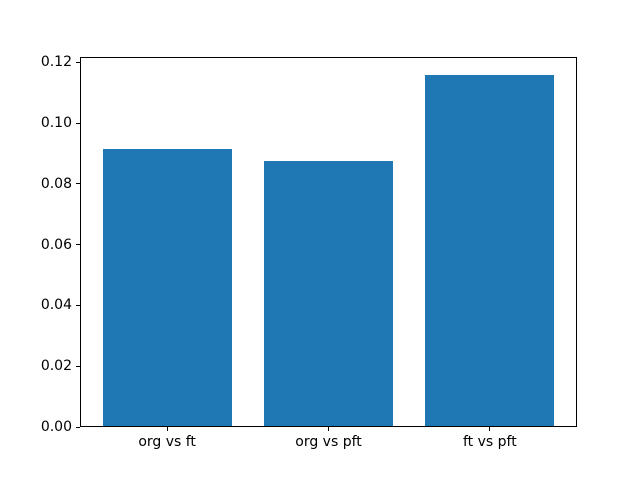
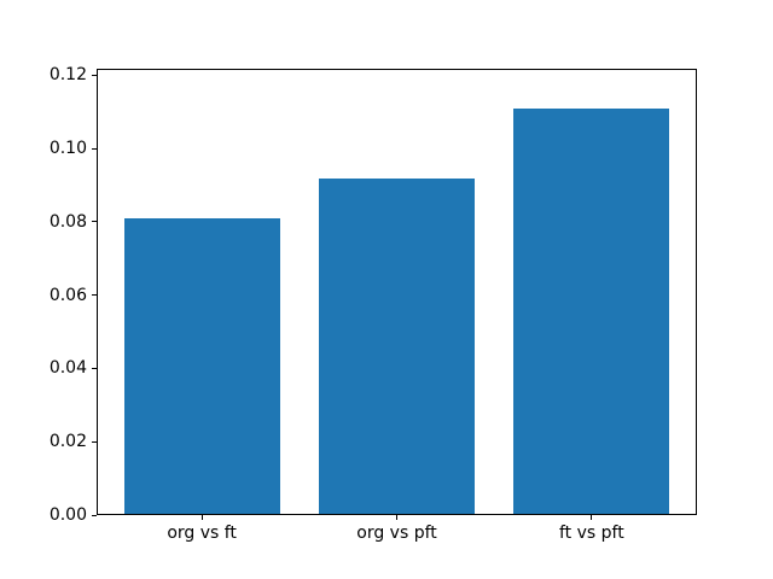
org vs ft: 0.091 -> 0.081
org vs pft: 0.087 -> 0.092
ft vs pft: 0.116 -> 0.111
